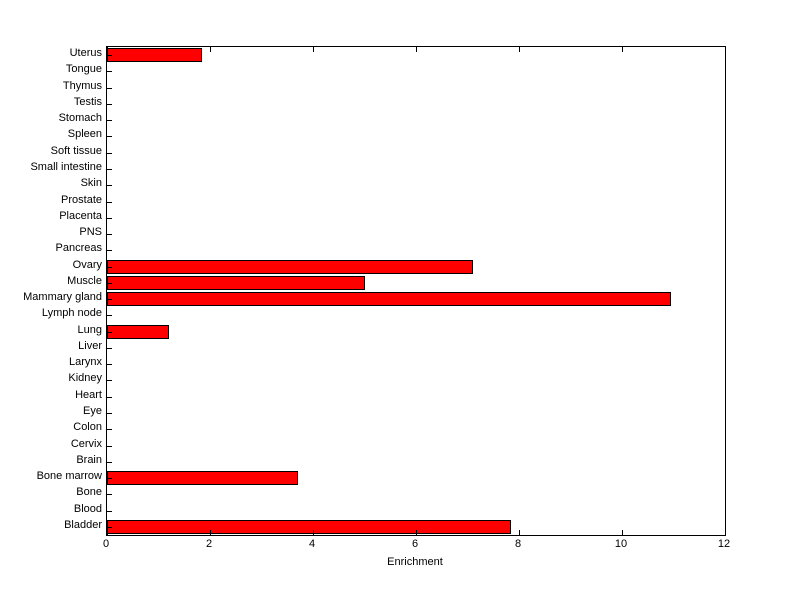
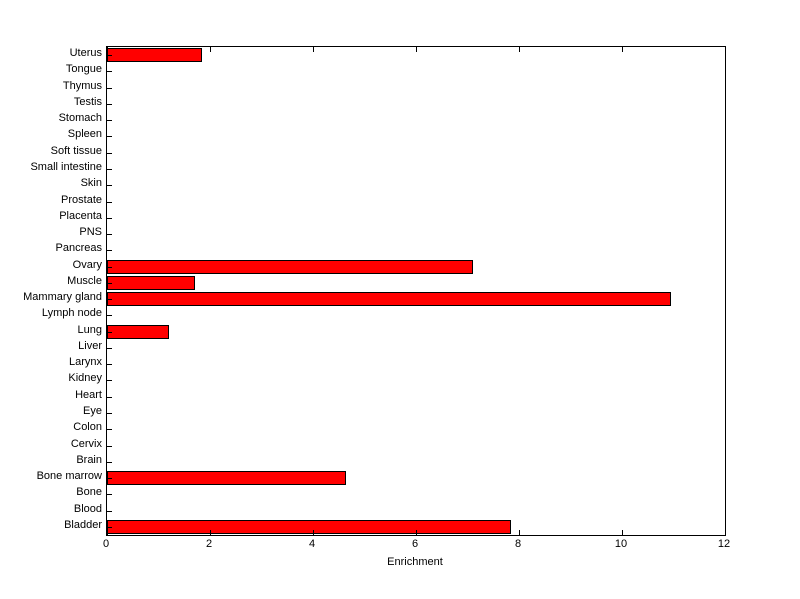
Muscle: 5.0 -> 1.7
Bone marrow: 3.7 -> 4.7
